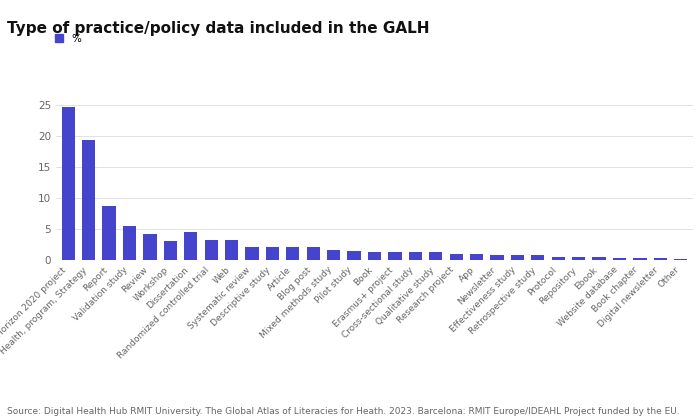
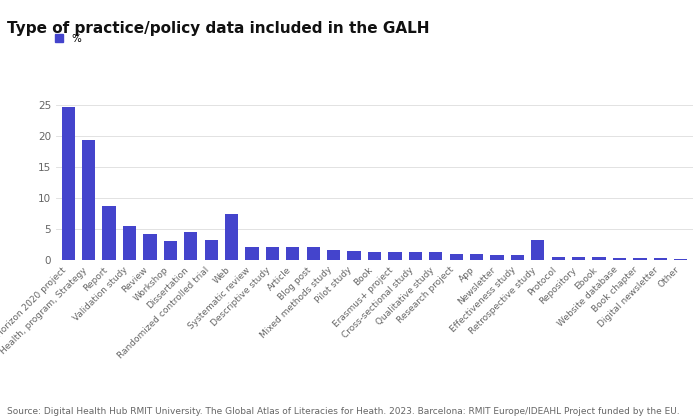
Web: 3.2 -> 7.4
Retrospective study: 0.8 -> 3.2
